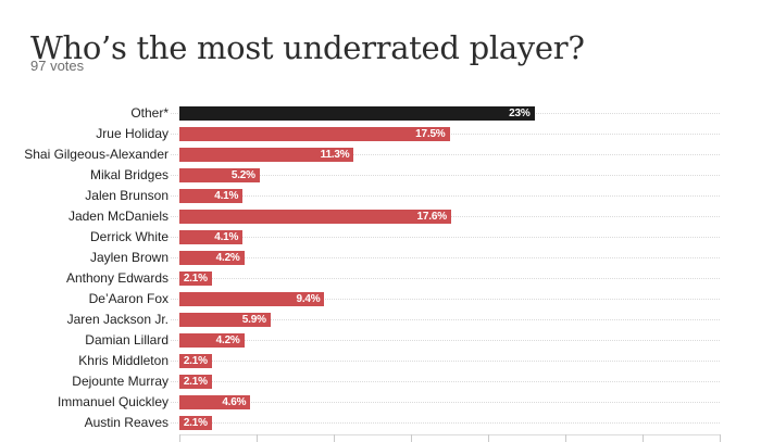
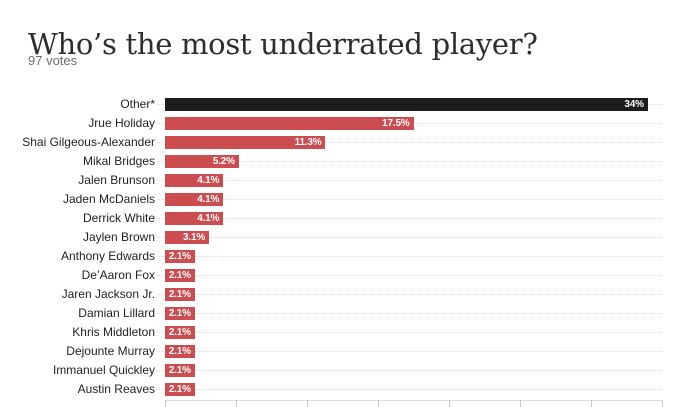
Other*: 23% -> 34%
Jaden McDaniels: 17.6% -> 4.1%
Jaylen Brown: 4.2% -> 3.1%
De’Aaron Fox: 9.4% -> 2.1%
Jaren Jackson Jr.: 5.9% -> 2.1%
Damian Lillard: 4.2% -> 2.1%
Immanuel Quickley: 4.6% -> 2.1%
